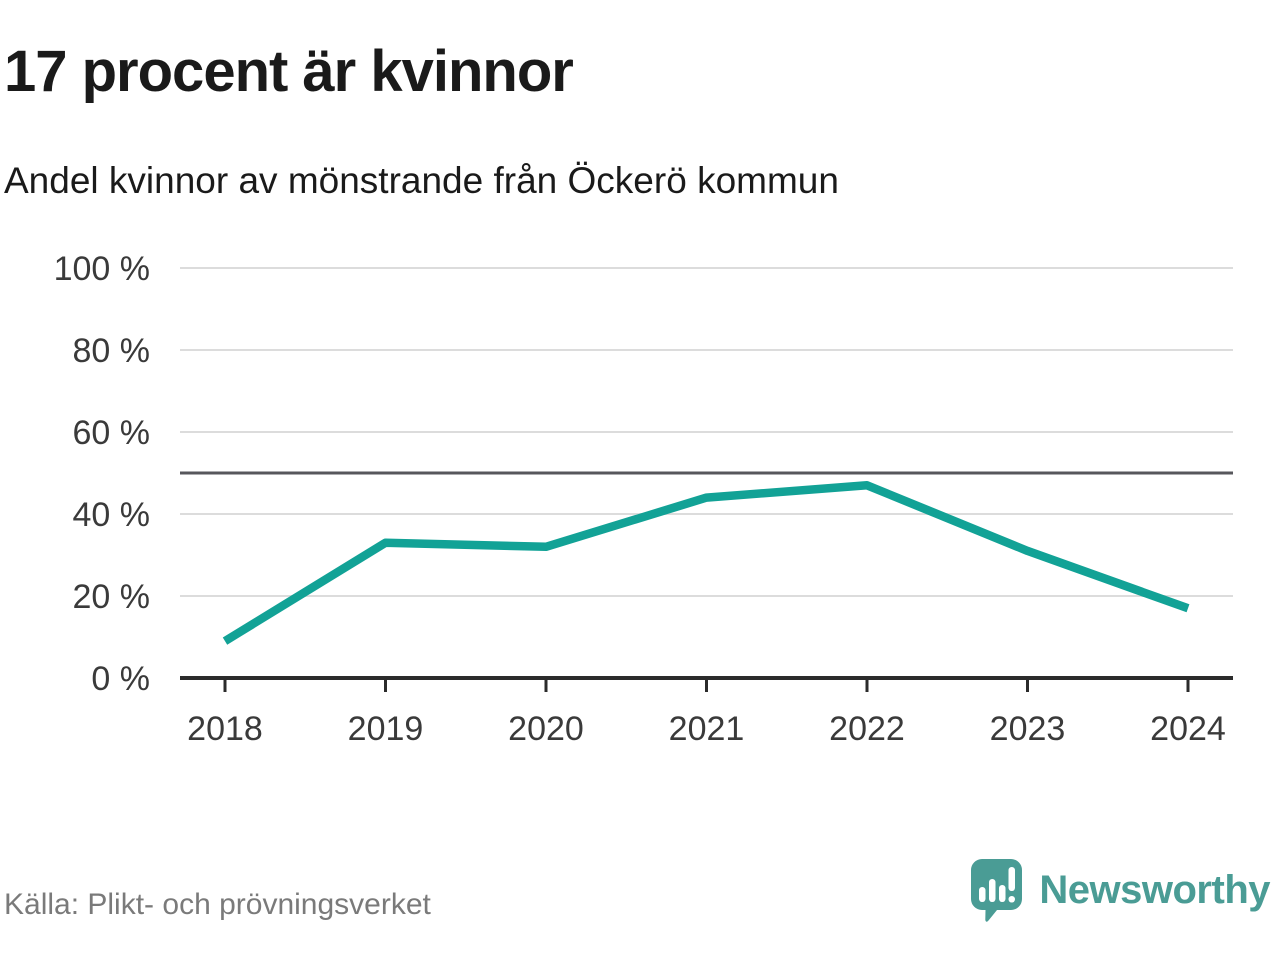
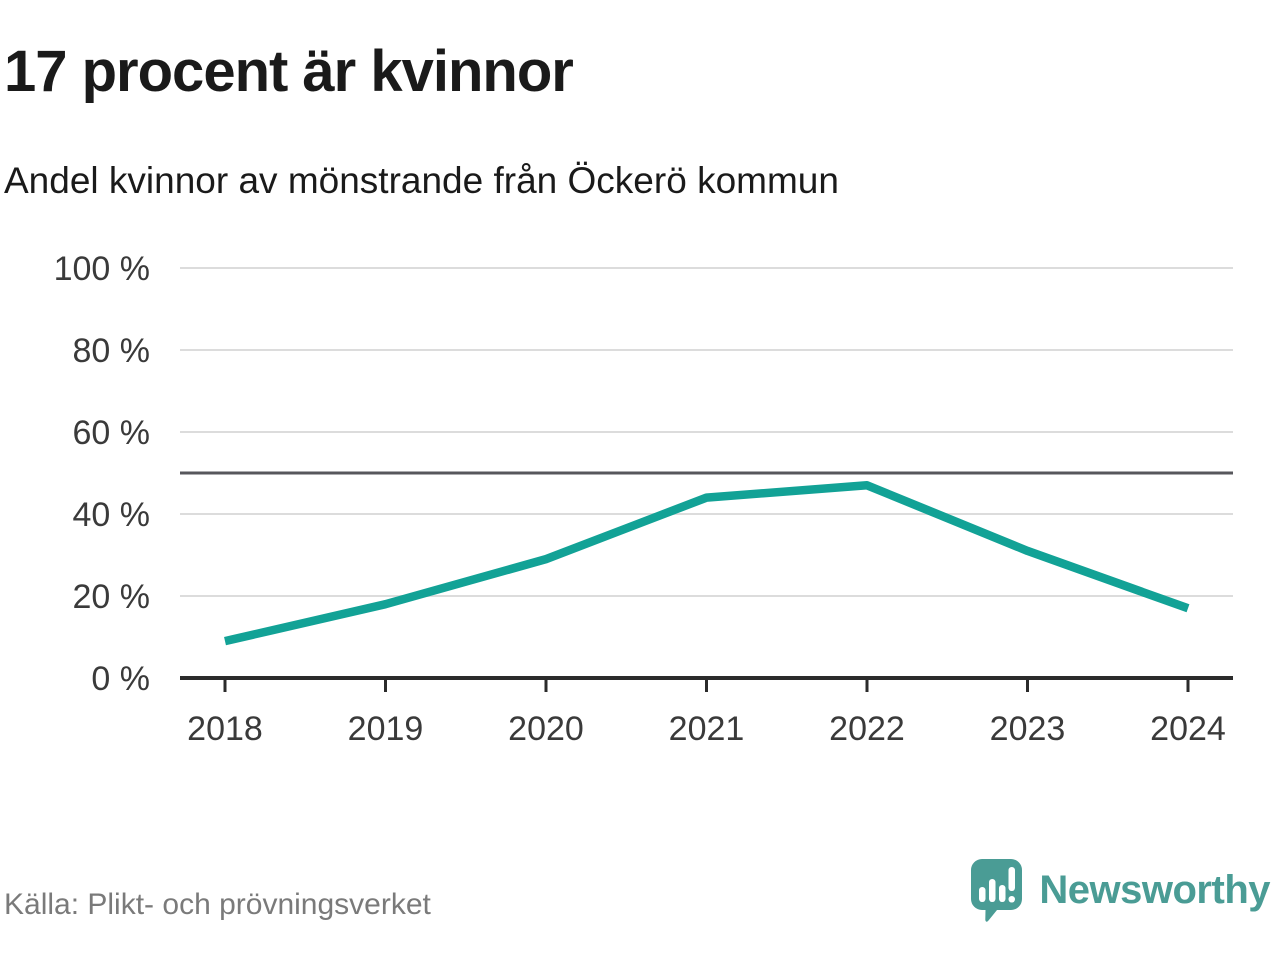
2019: 33% -> 18%
2020: 32% -> 29%
